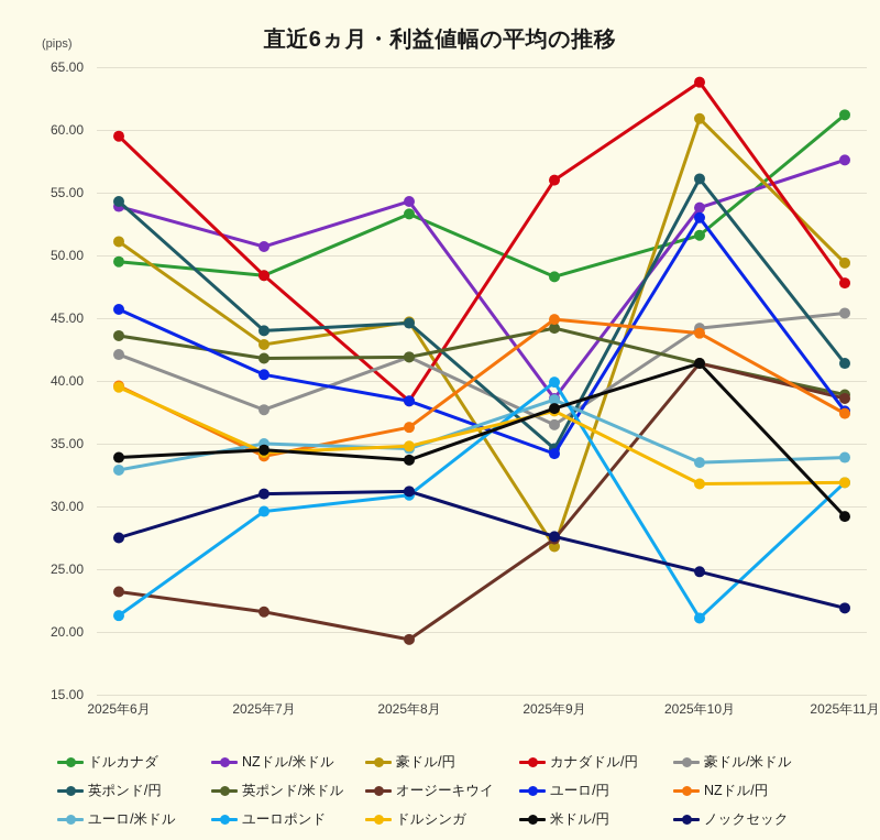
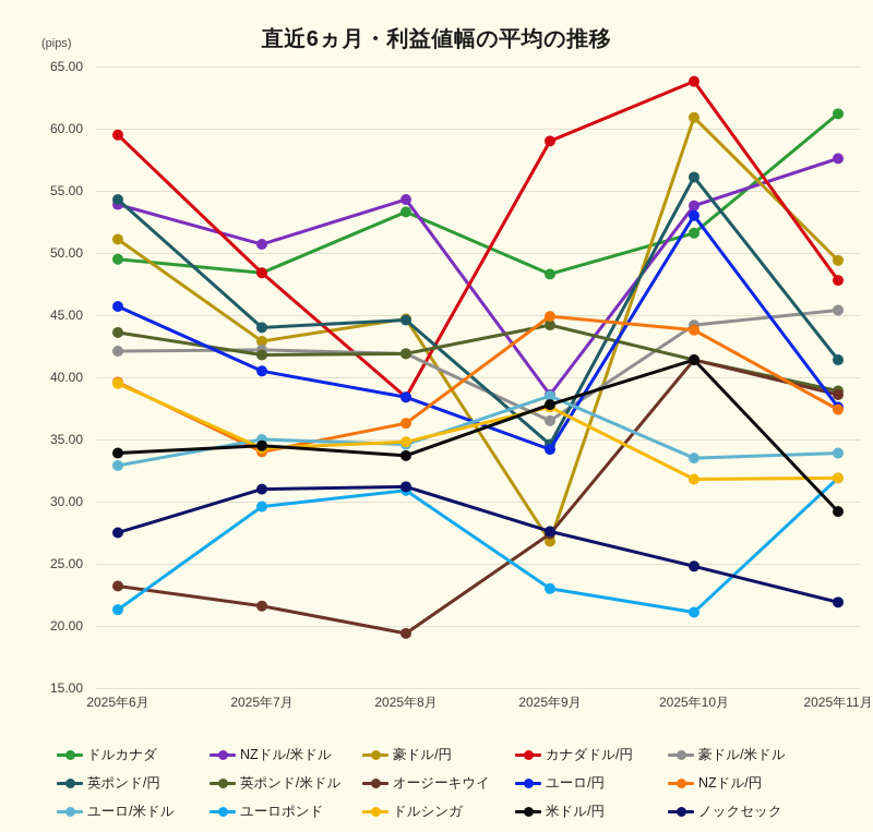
豪ドル/米ドル/2025年7月: 37.7 -> 42.2
カナダドル/円/2025年9月: 56.0 -> 59.0
ユーロポンド/2025年9月: 39.9 -> 23.0
